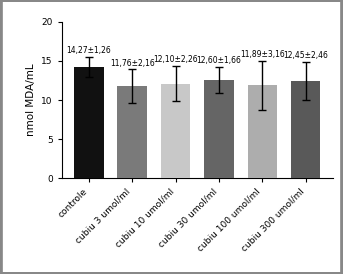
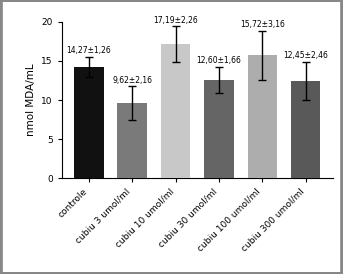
cubiu 3 umol/ml: 11,76 -> 9,62
cubiu 10 umol/ml: 12,10 -> 17,19
cubiu 100 umol/ml: 11,89 -> 15,72
